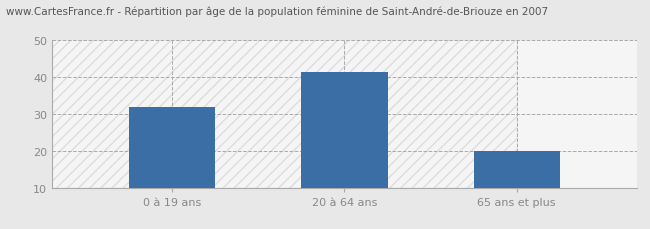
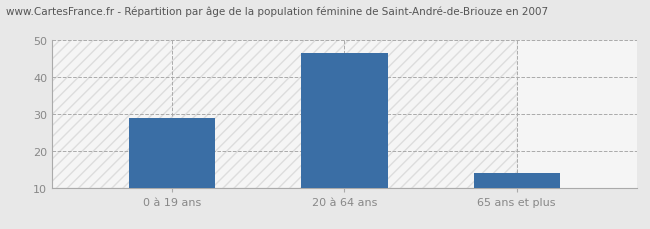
0 à 19 ans: 32.0 -> 29.0
20 à 64 ans: 41.5 -> 46.5
65 ans et plus: 20.0 -> 14.0
